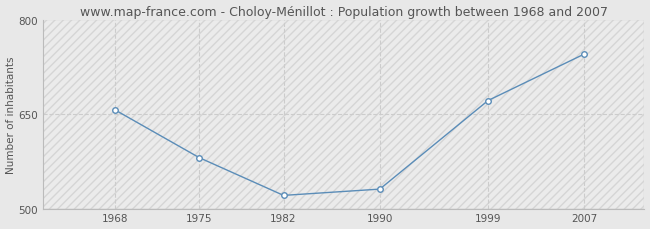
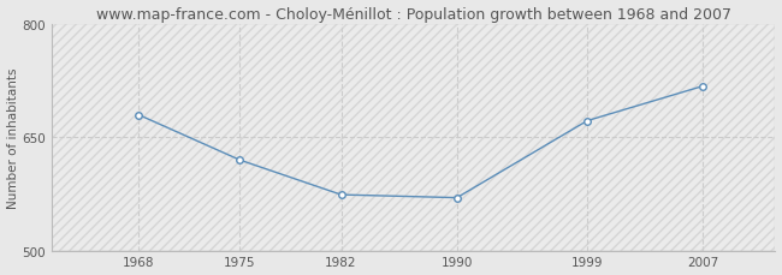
1968: 657 -> 680
1975: 581 -> 620
1982: 521 -> 574
1990: 531 -> 570
2007: 746 -> 718
